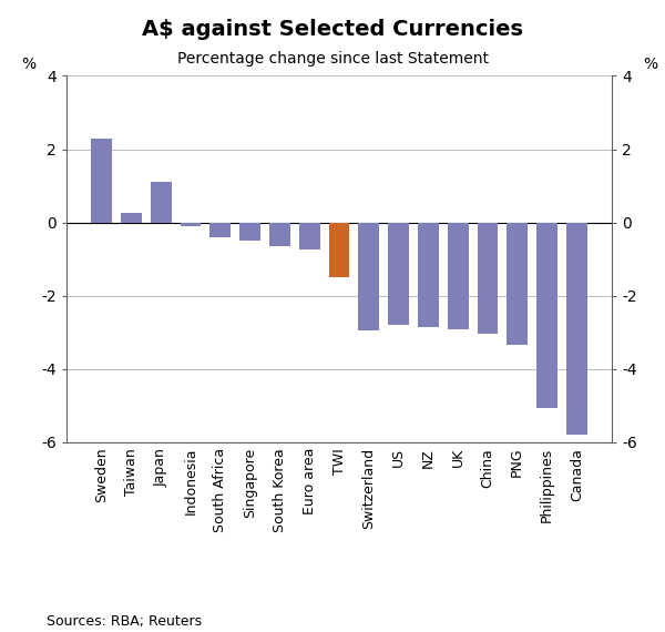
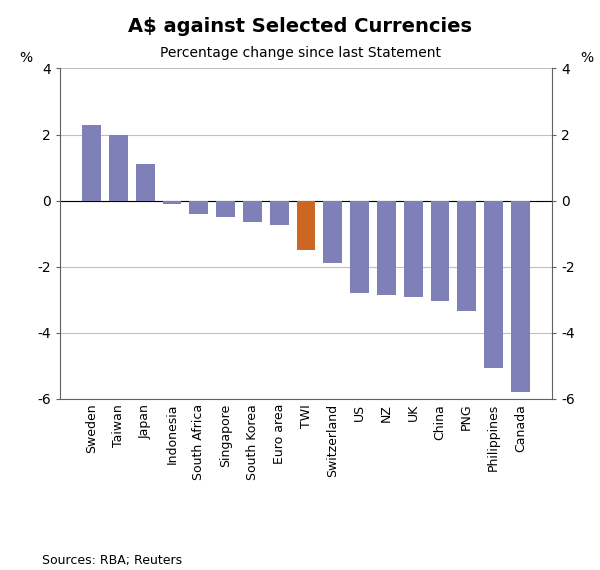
Taiwan: 0.25 -> 2.00
Switzerland: -2.95 -> -1.90
